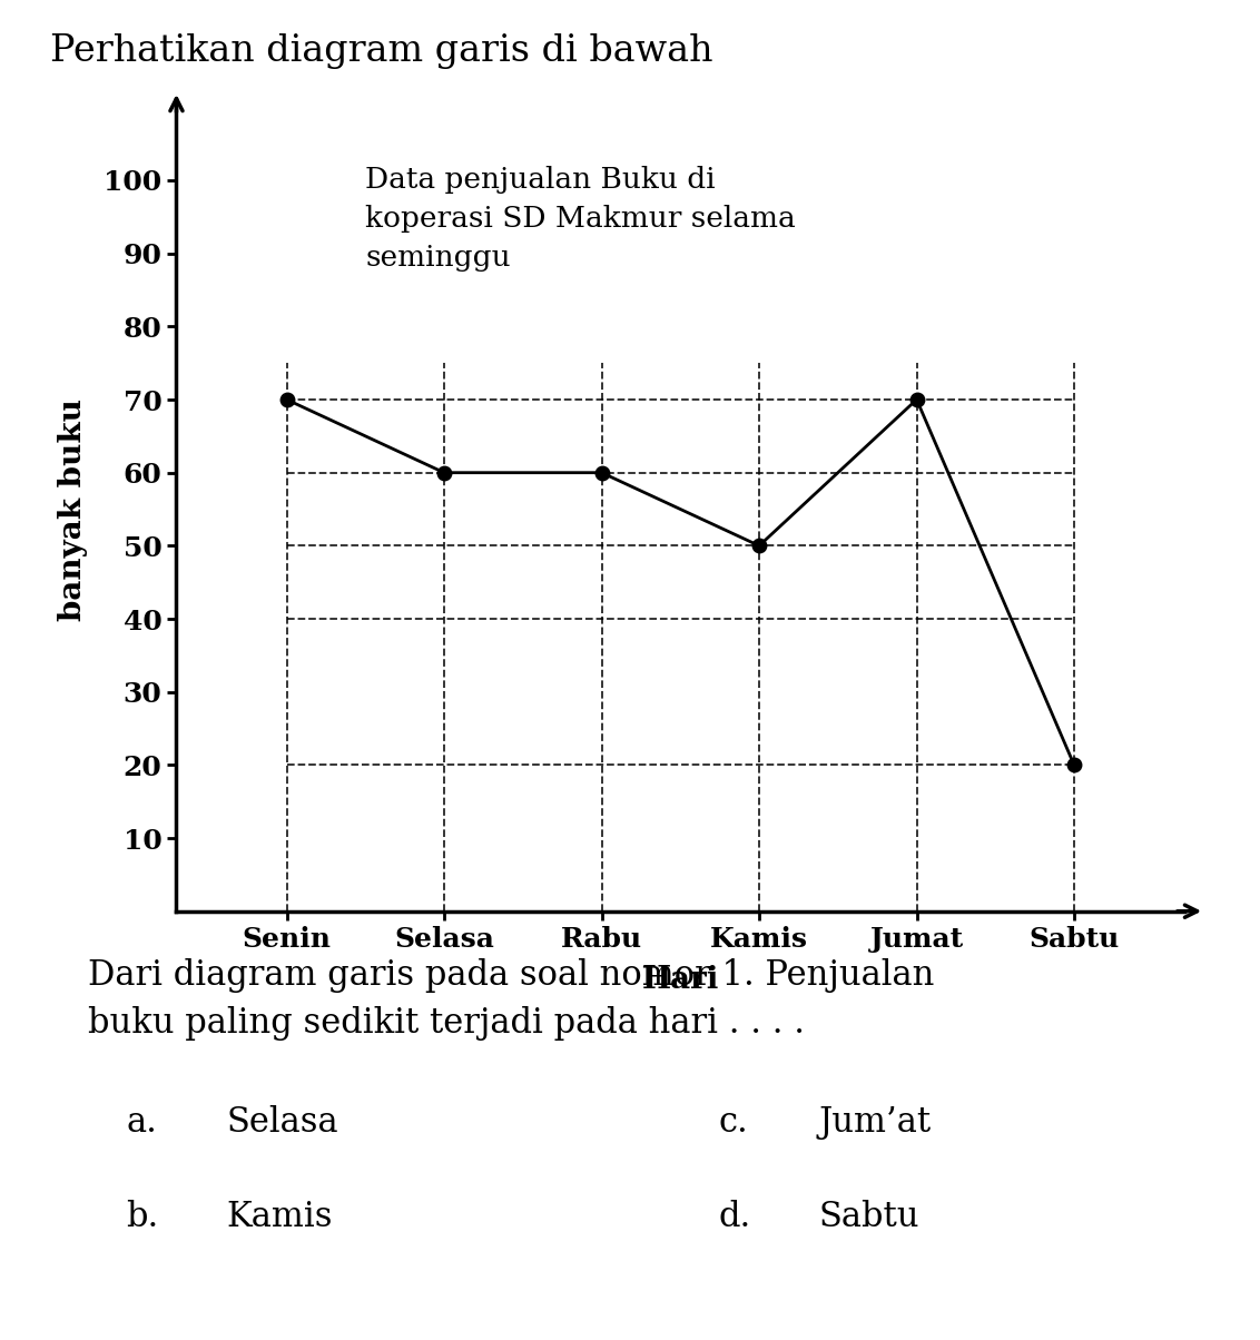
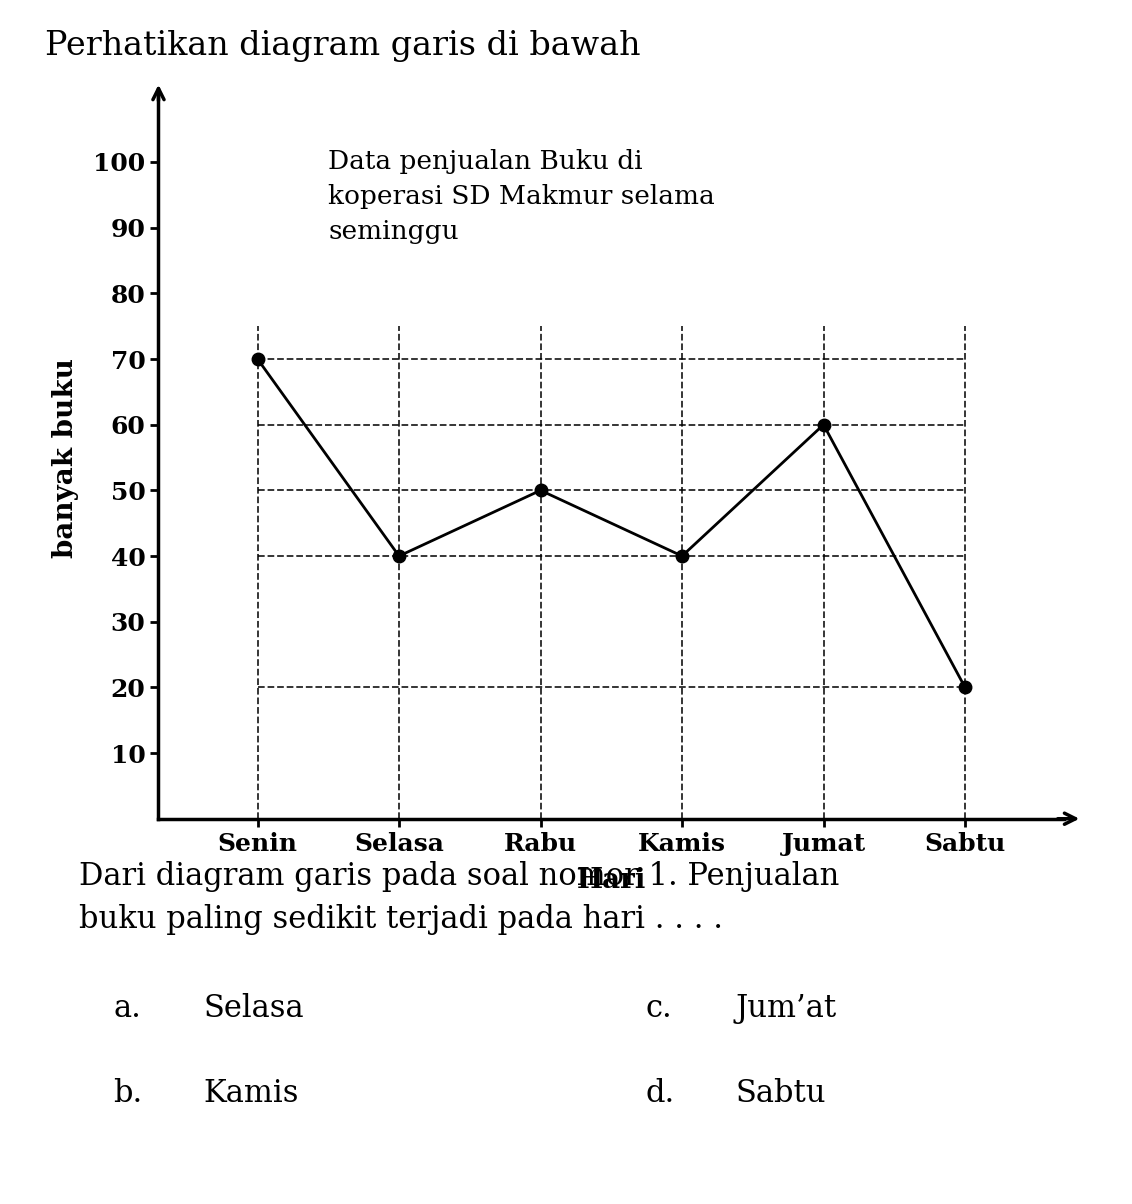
Selasa: 60 -> 40
Rabu: 60 -> 50
Kamis: 50 -> 40
Jumat: 70 -> 60
